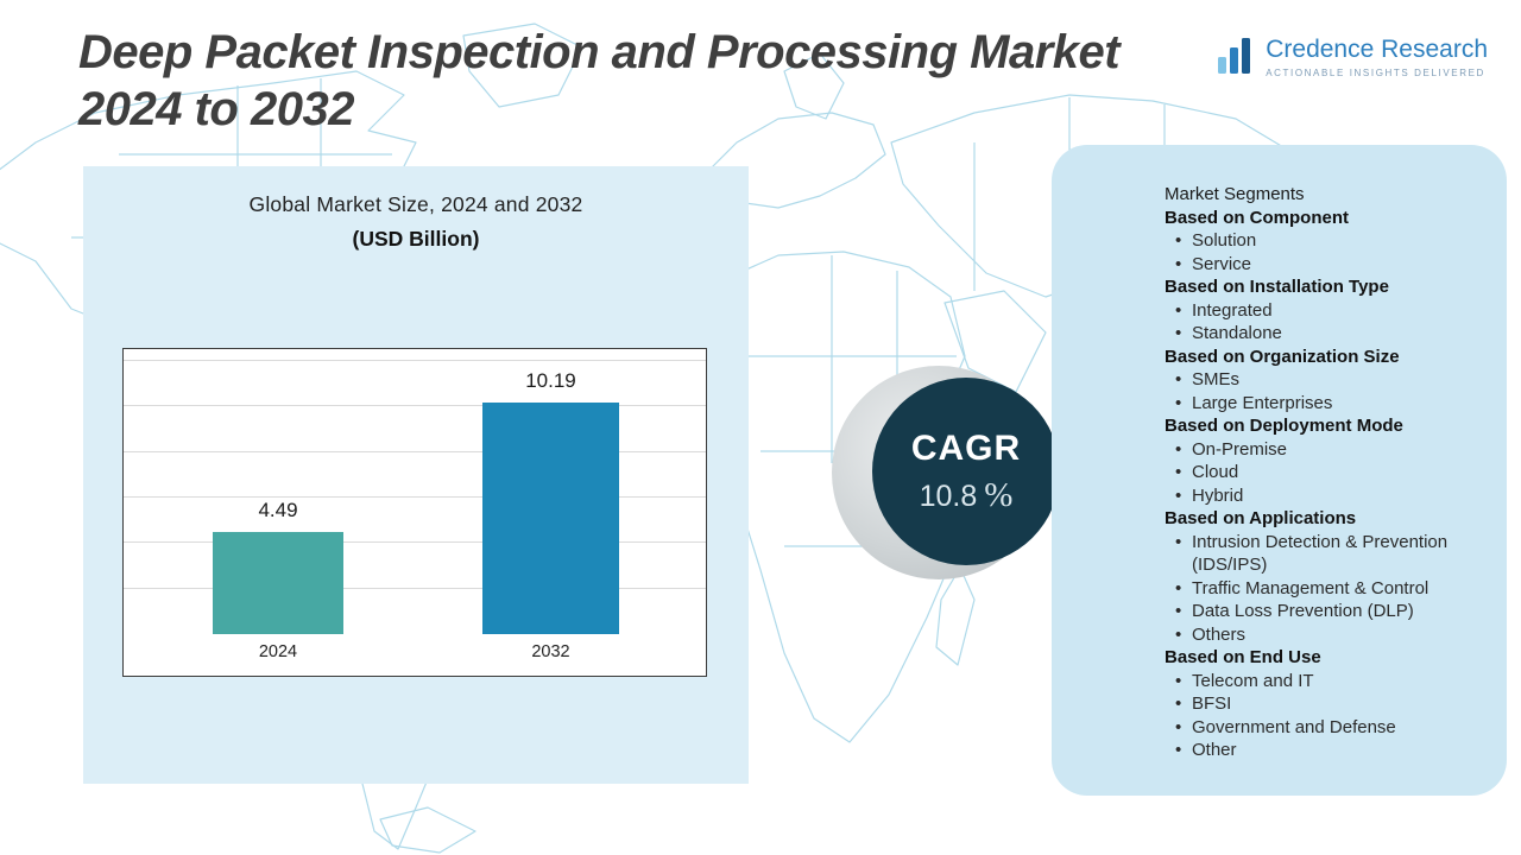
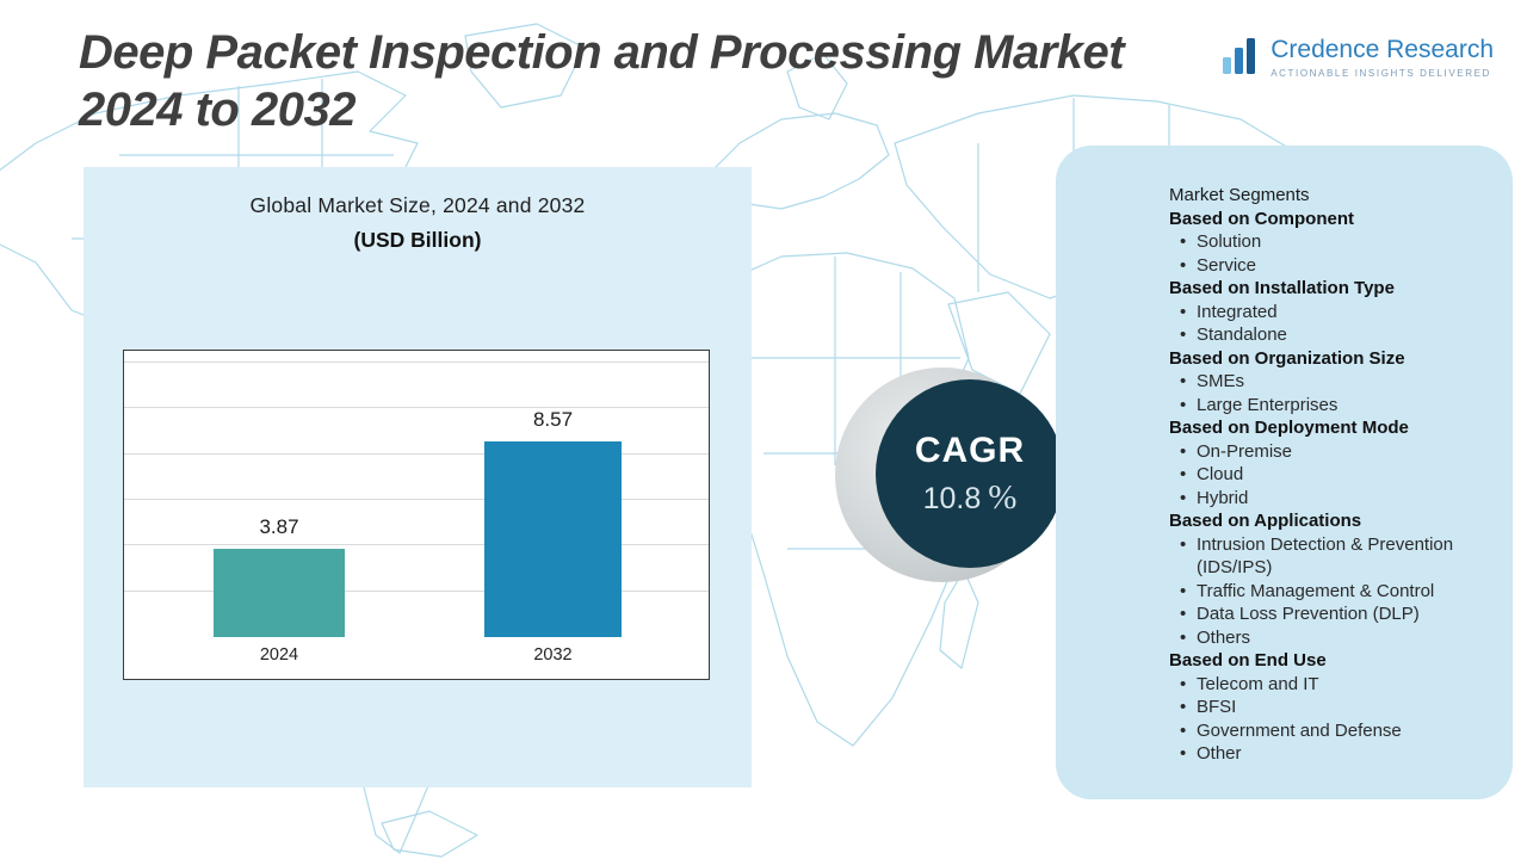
2024: 4.49 -> 3.87
2032: 10.19 -> 8.57
